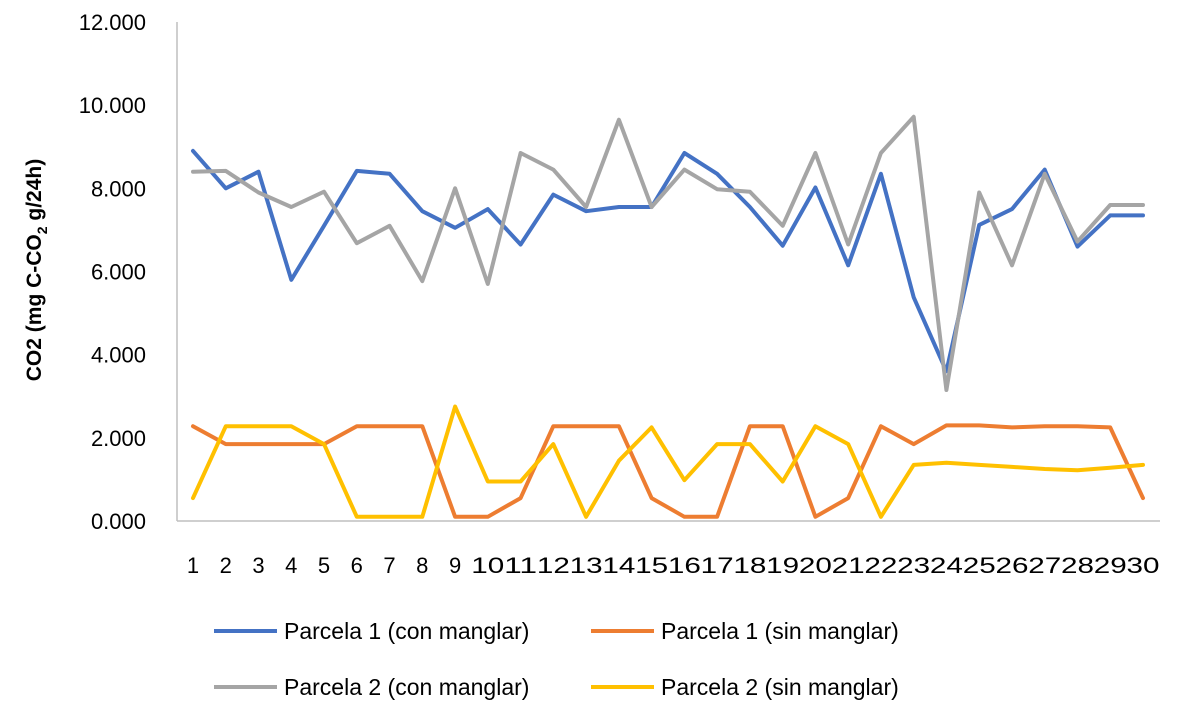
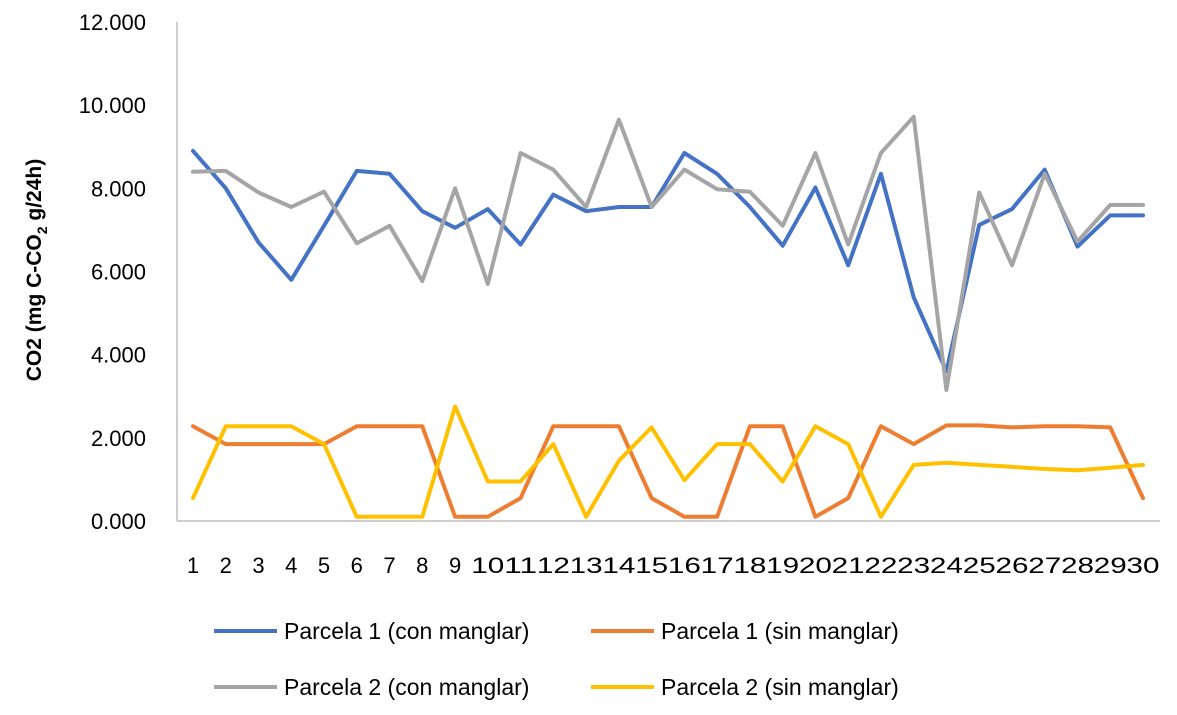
Parcela 1 (con manglar)/3: 8.4 -> 6.7
